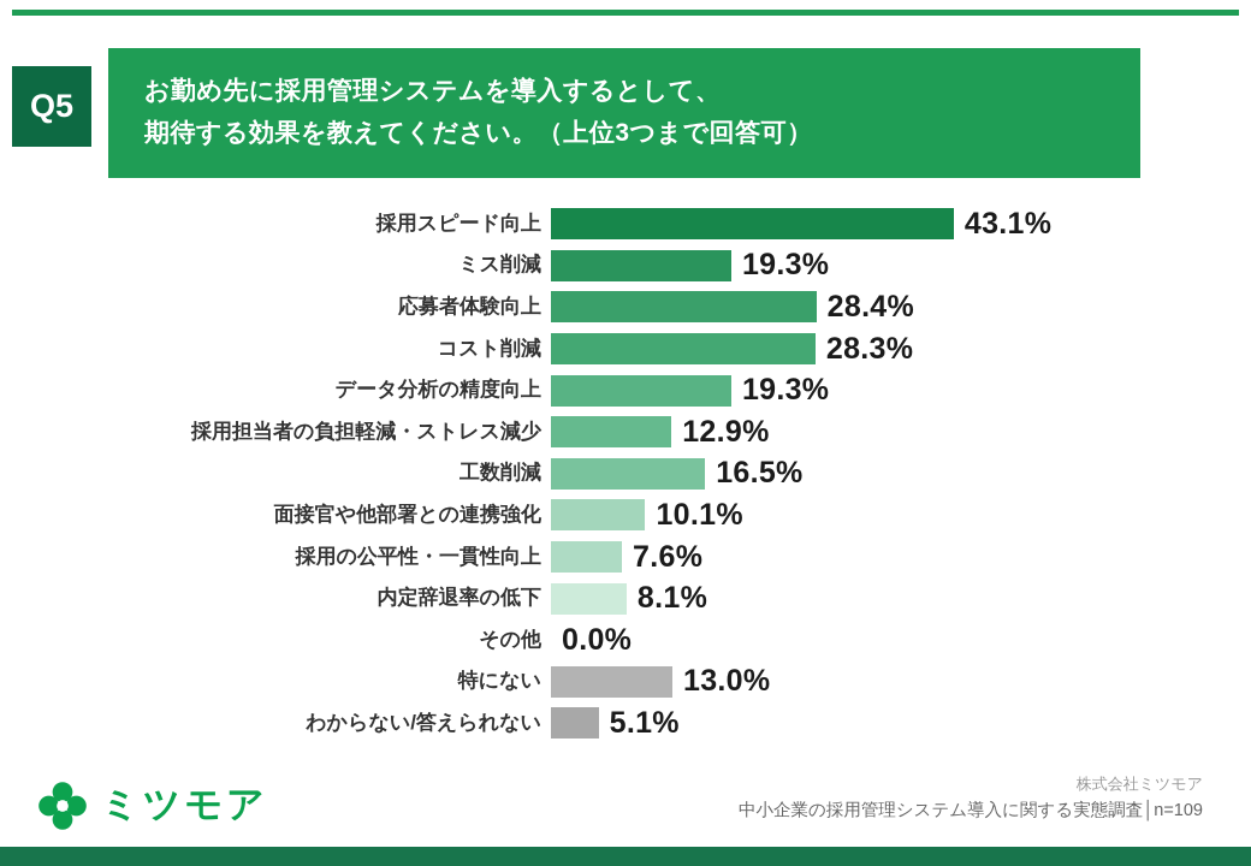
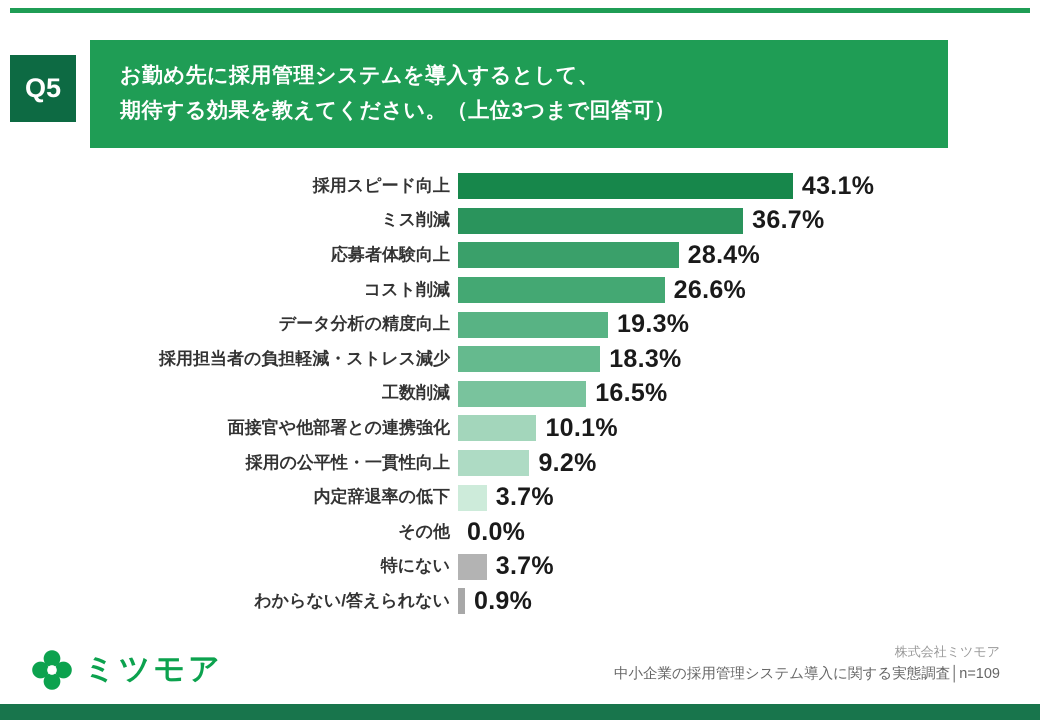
ミス削減: 19.3% -> 36.7%
コスト削減: 28.3% -> 26.6%
採用担当者の負担軽減・ストレス減少: 12.9% -> 18.3%
採用の公平性・一貫性向上: 7.6% -> 9.2%
内定辞退率の低下: 8.1% -> 3.7%
特にない: 13.0% -> 3.7%
わからない/答えられない: 5.1% -> 0.9%
